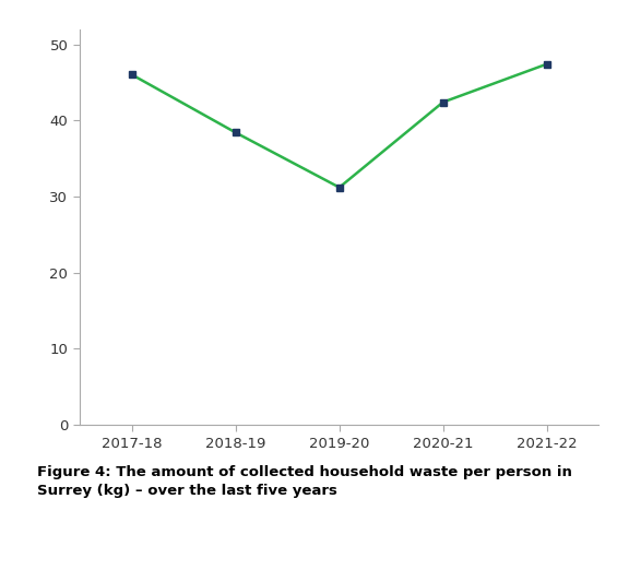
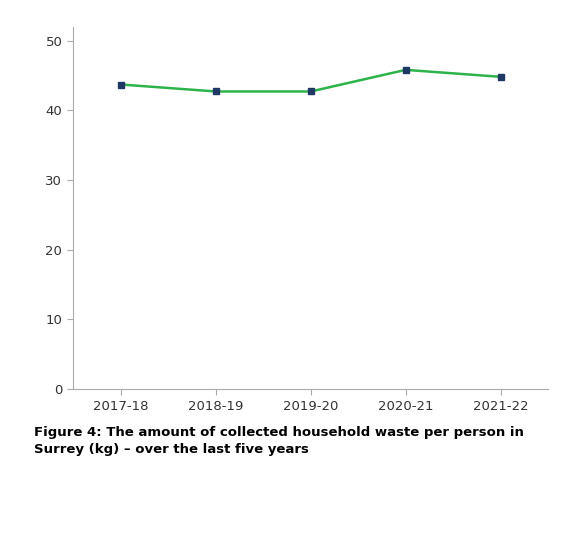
2017-18: 46.0 -> 43.7
2018-19: 38.4 -> 42.7
2019-20: 31.2 -> 42.7
2020-21: 42.4 -> 45.8
2021-22: 47.4 -> 44.8
